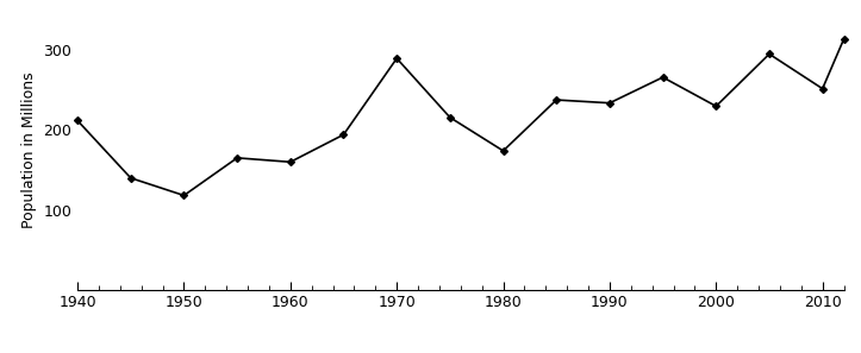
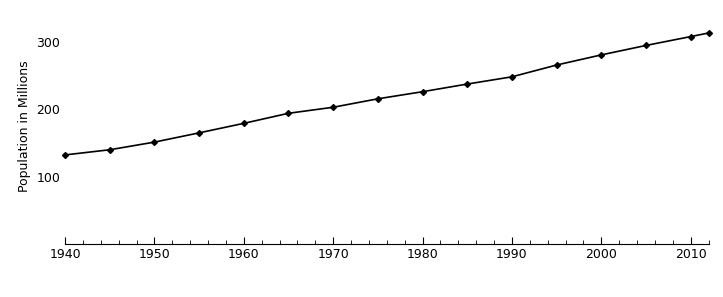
1940: 212 -> 132
1950: 118 -> 151
1960: 160 -> 179
1970: 290 -> 203
1980: 174 -> 226
1990: 234 -> 249
2000: 230 -> 281
2010: 252 -> 309
